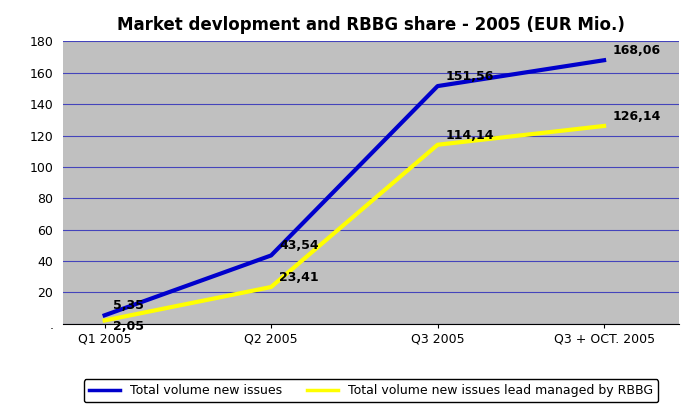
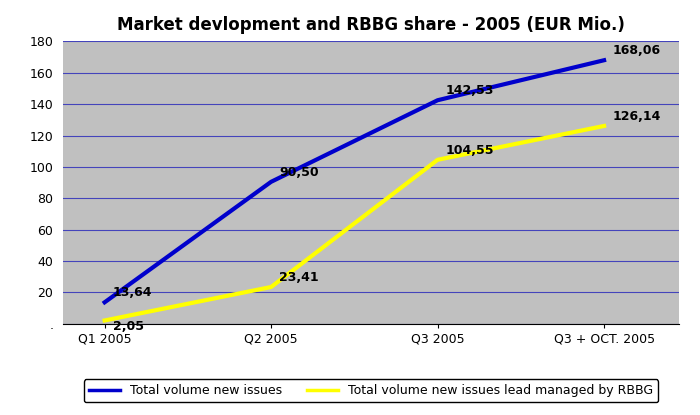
Total volume new issues/Q1 2005: 5,35 -> 13,64
Total volume new issues/Q2 2005: 43,54 -> 90,50
Total volume new issues/Q3 2005: 151,56 -> 142,53
Total volume new issues lead managed by RBBG/Q3 2005: 114,14 -> 104,55
